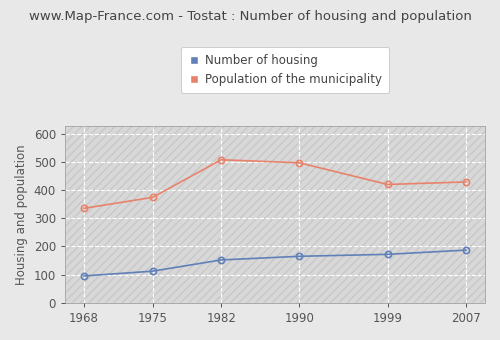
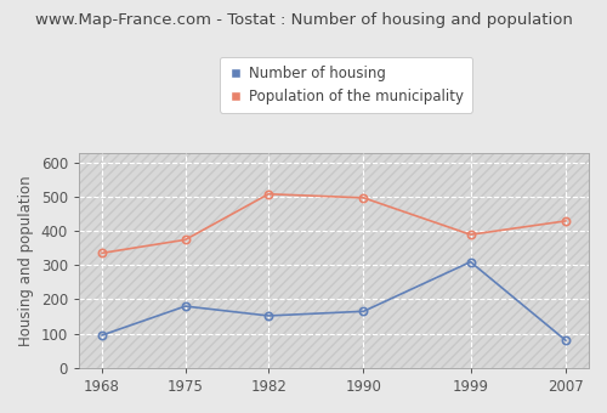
Number of housing/1975: 112 -> 180
Number of housing/1999: 172 -> 310
Population of the municipality/1999: 421 -> 390
Number of housing/2007: 187 -> 80
